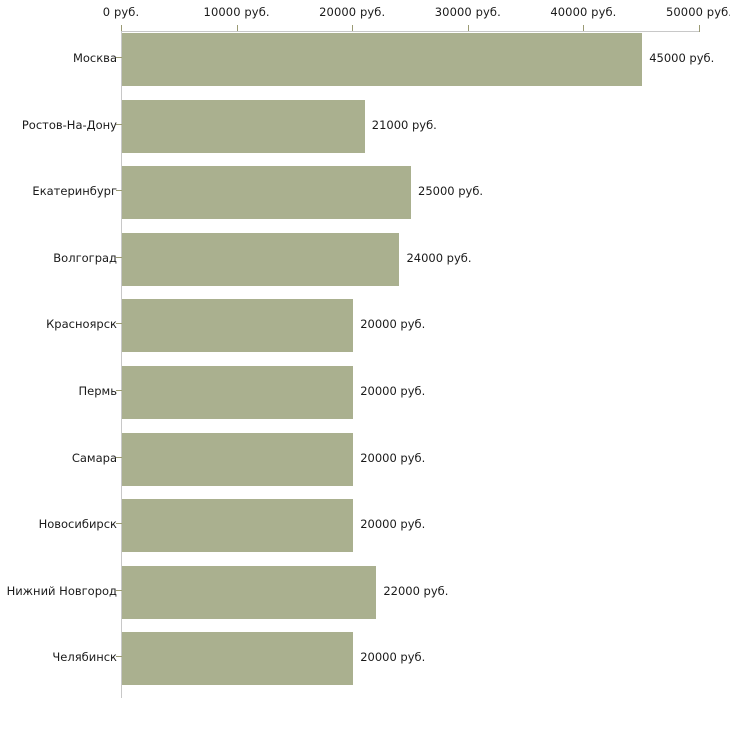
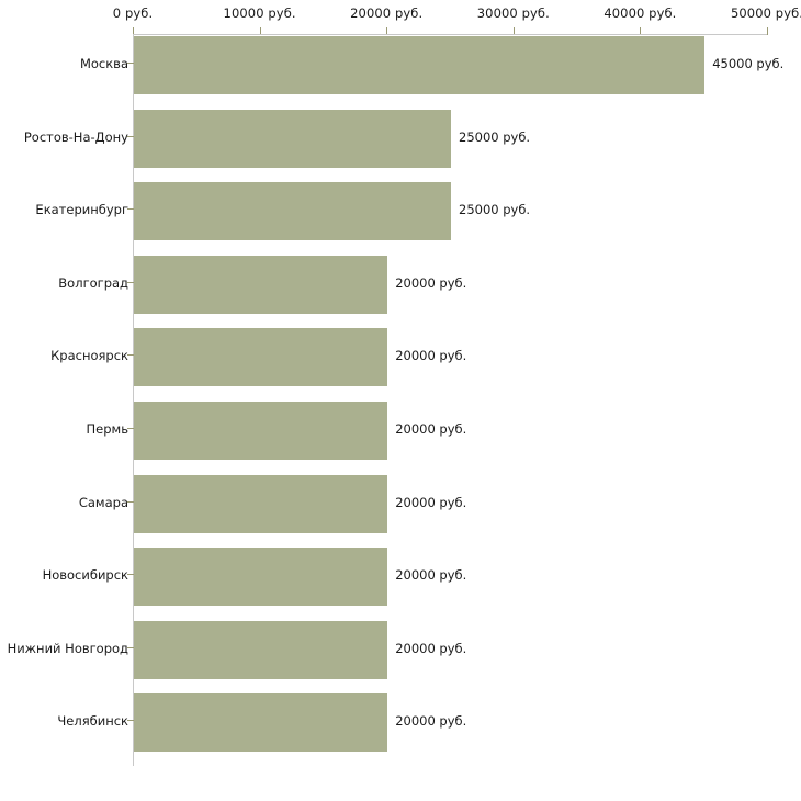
Ростов-На-Дону: 21000 -> 25000
Волгоград: 24000 -> 20000
Нижний Новгород: 22000 -> 20000
